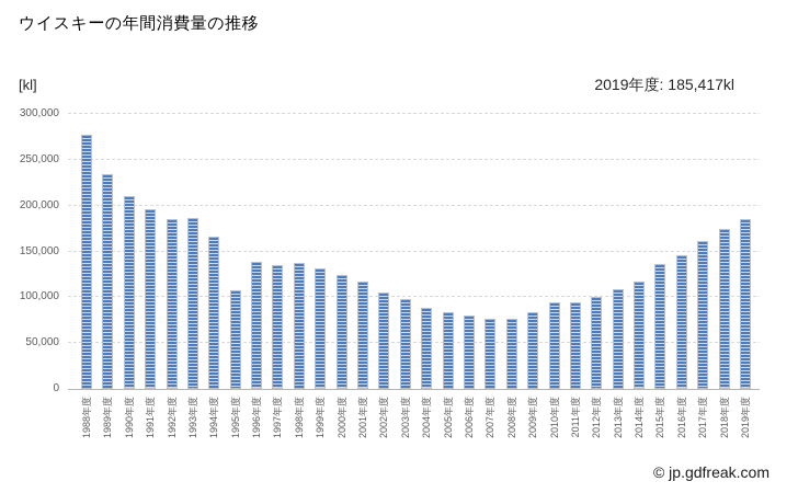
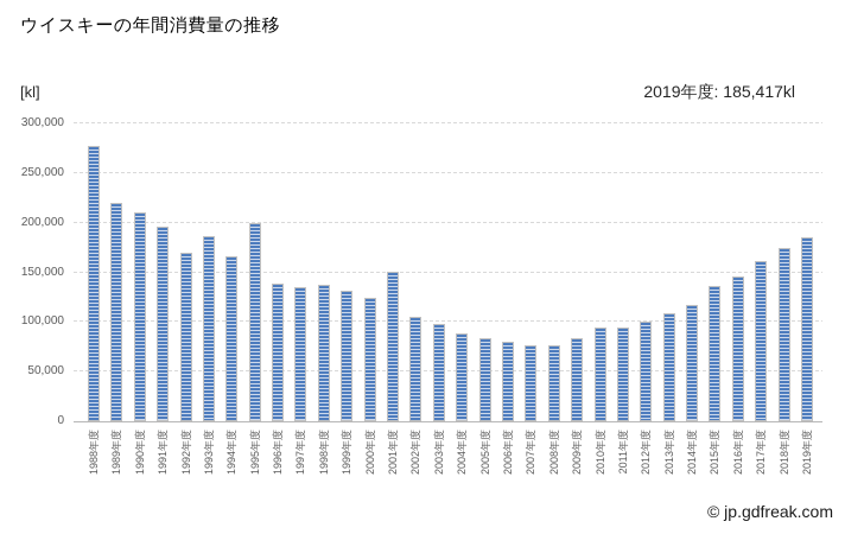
1989年度: 230000 -> 220000
1992年度: 180000 -> 170000
1995年度: 110000 -> 200000
2001年度: 120000 -> 150000
